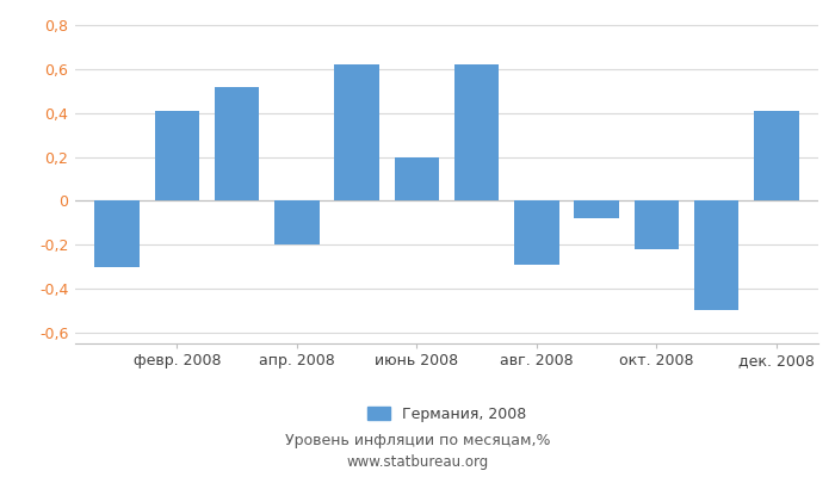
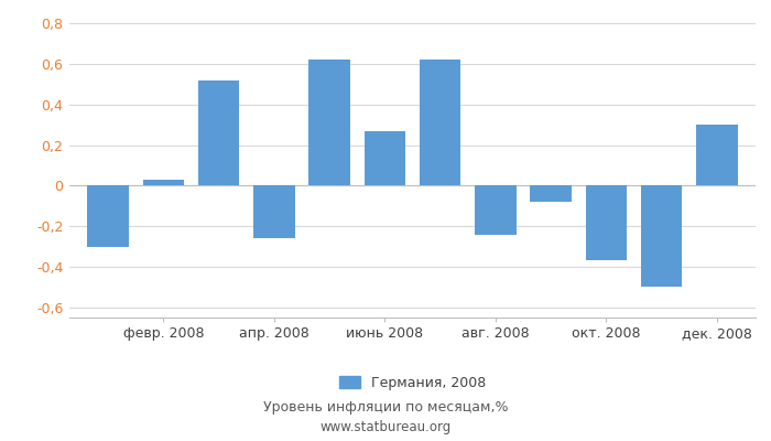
февр. 2008: 0,41 -> 0,03
апр. 2008: -0,20 -> -0,26
июнь 2008: 0,20 -> 0,27
авг. 2008: -0,29 -> -0,24
окт. 2008: -0,22 -> -0,37
дек. 2008: 0,41 -> 0,30
